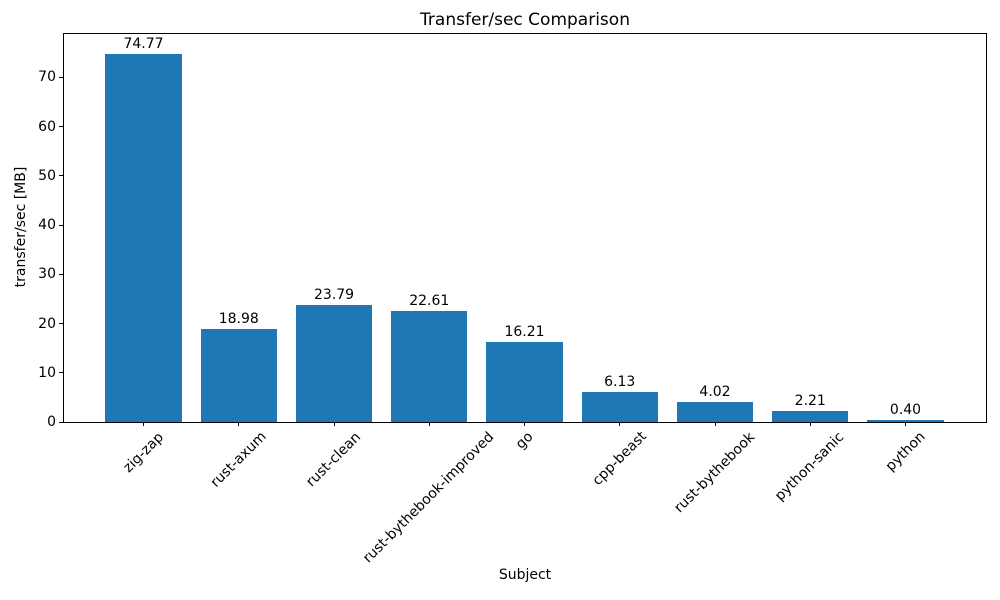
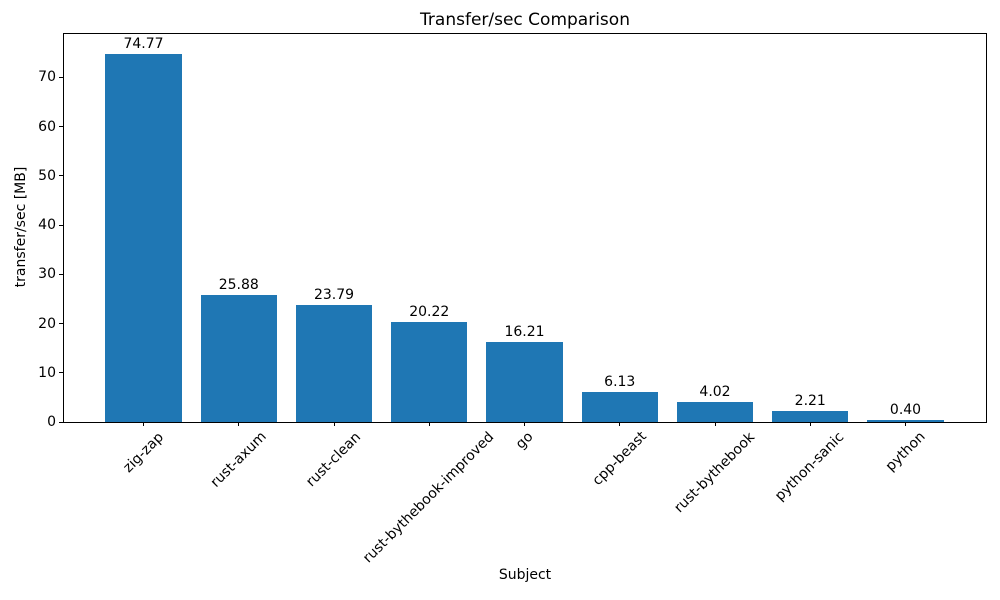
rust-axum: 18.98 -> 25.88
rust-bythebook-improved: 22.61 -> 20.22
